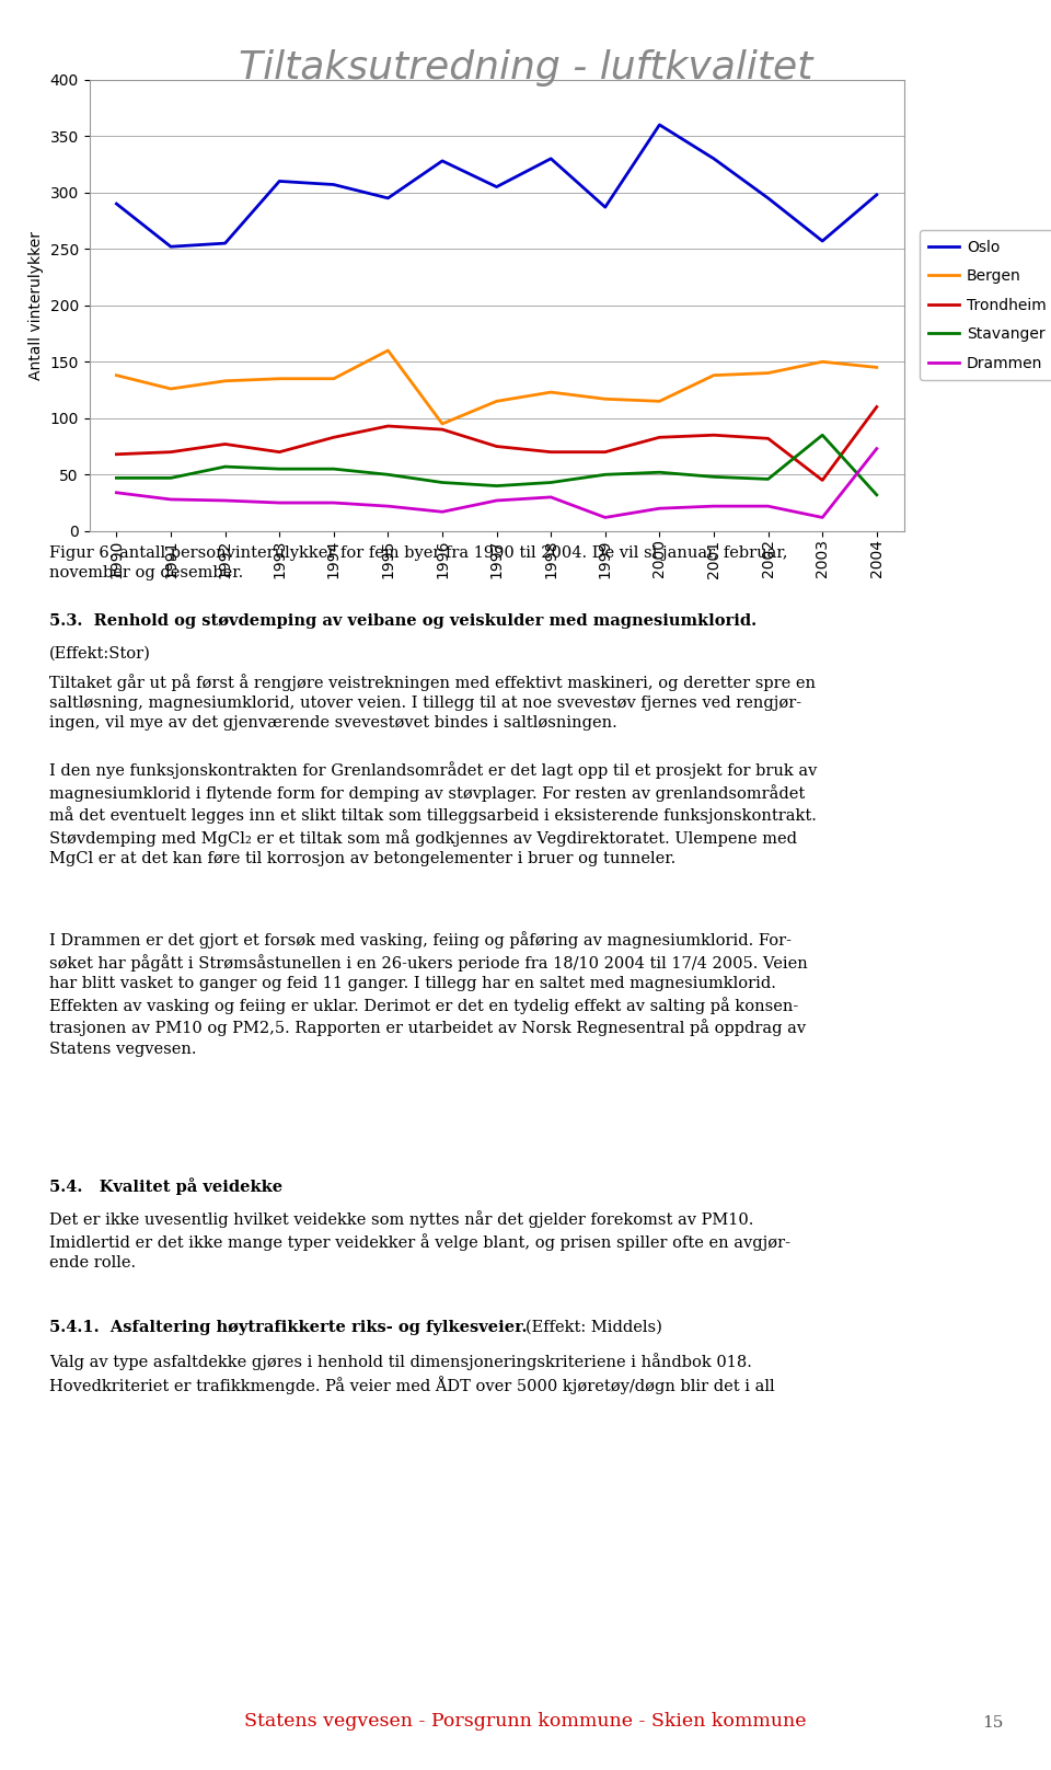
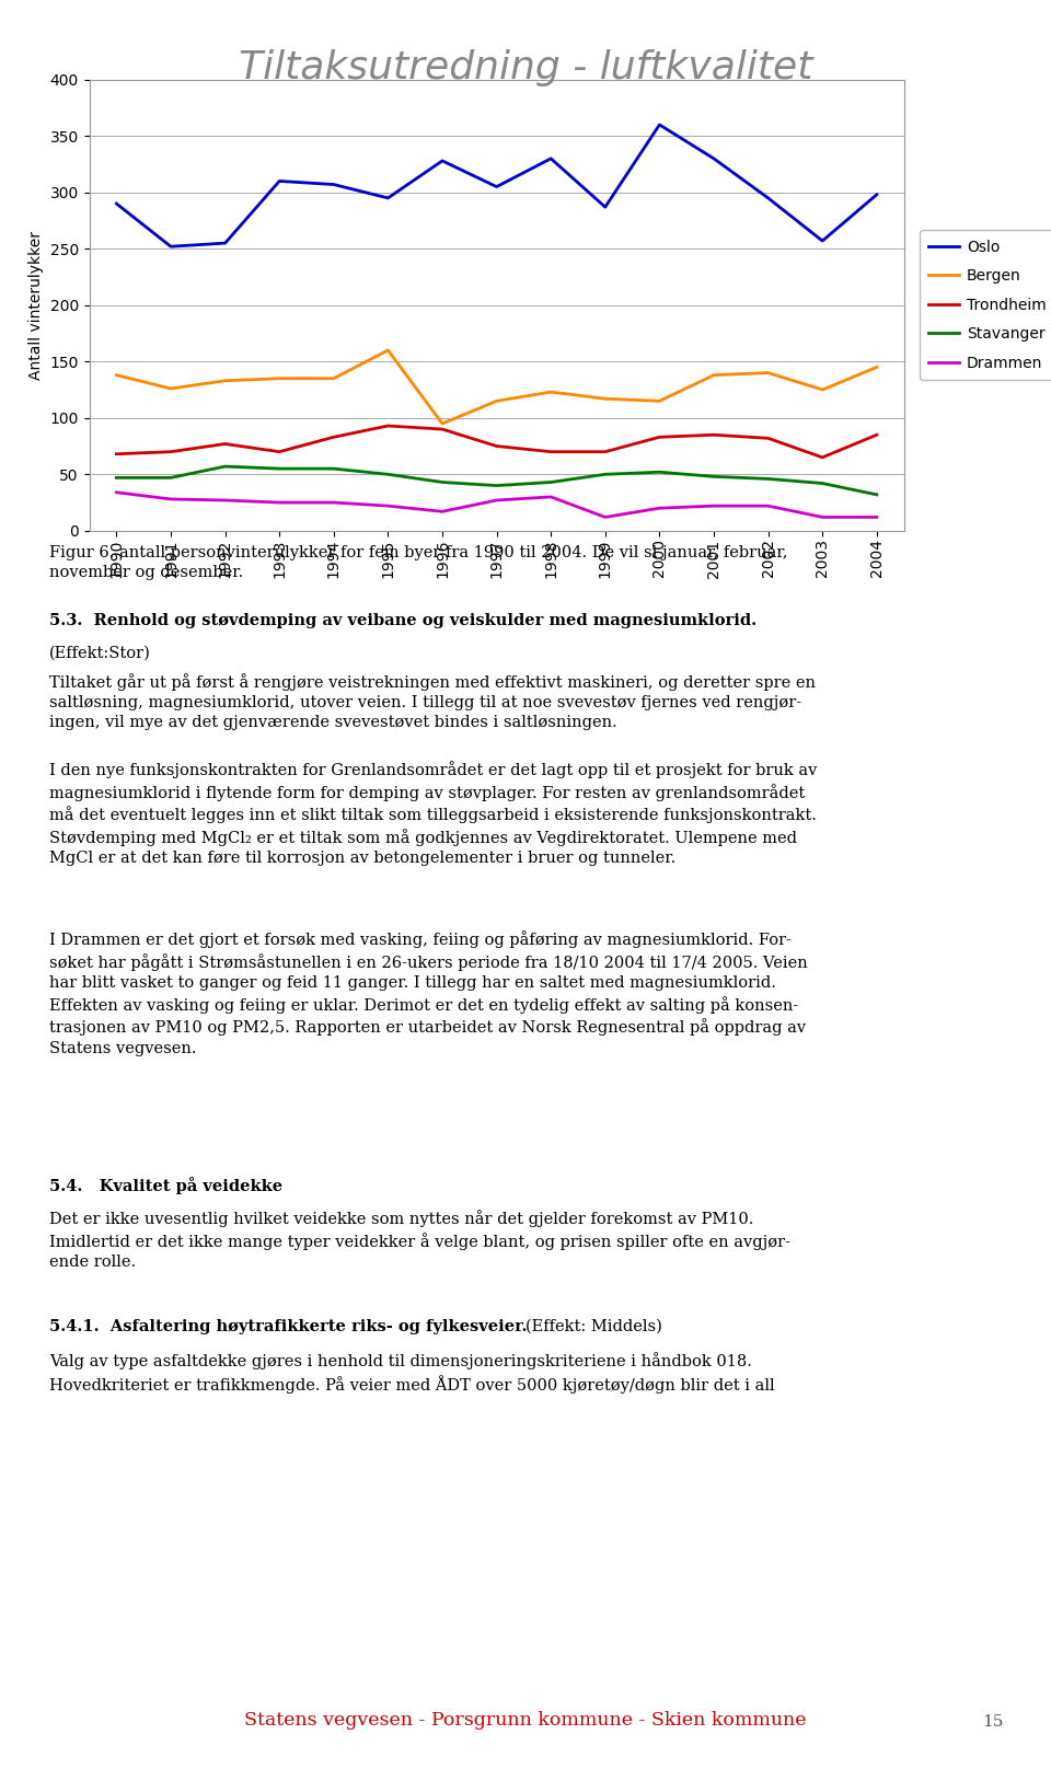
Bergen/2003: 150 -> 125
Trondheim/2003: 45 -> 65
Stavanger/2003: 85 -> 42
Trondheim/2004: 110 -> 85
Drammen/2004: 73 -> 12
